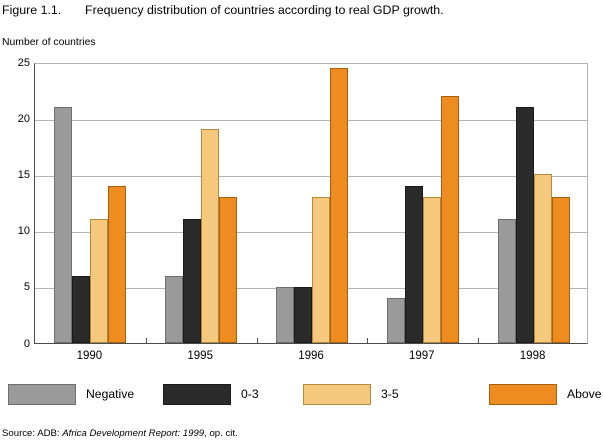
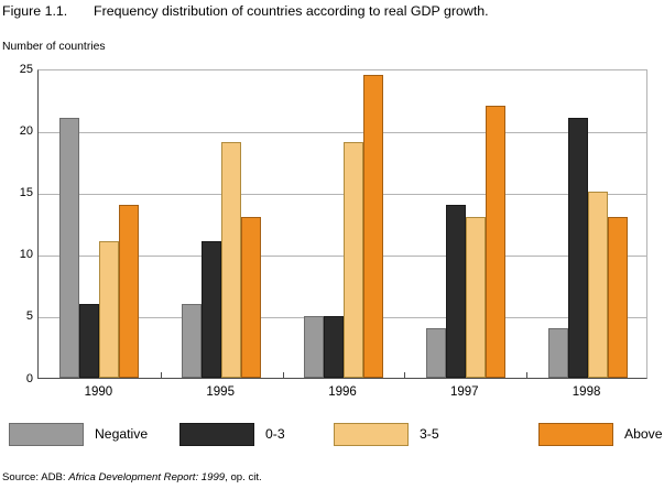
3-5/1996: 13 -> 19
Negative/1998: 11 -> 4
